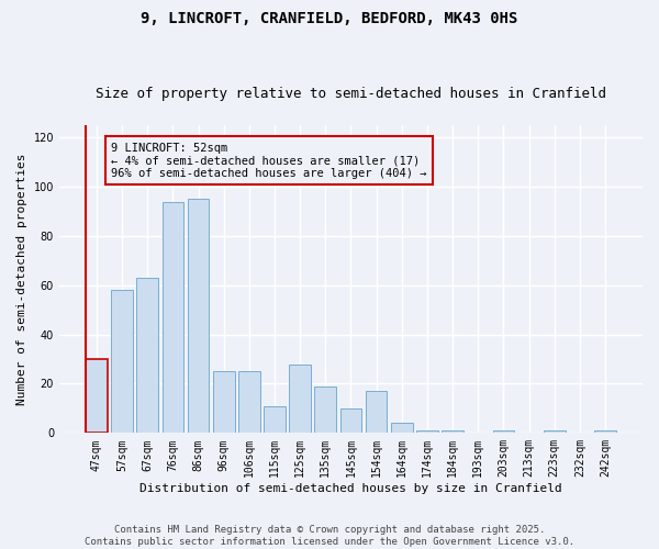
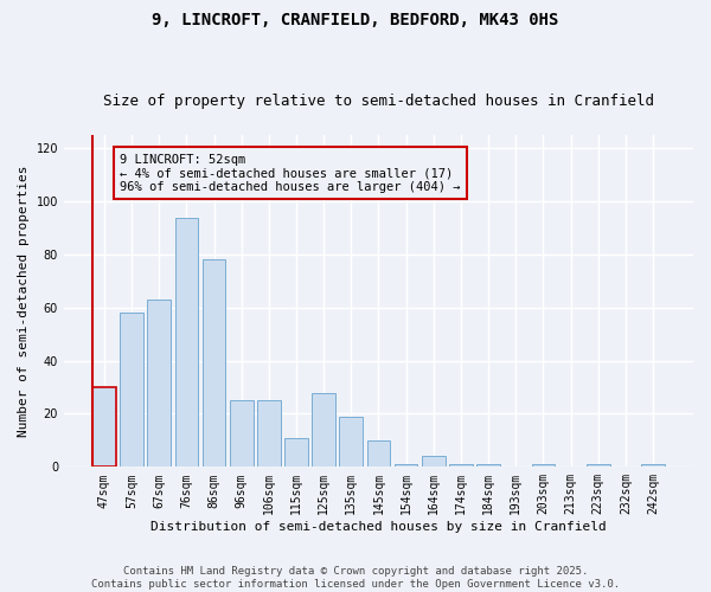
86sqm: 95 -> 78
154sqm: 17 -> 1
